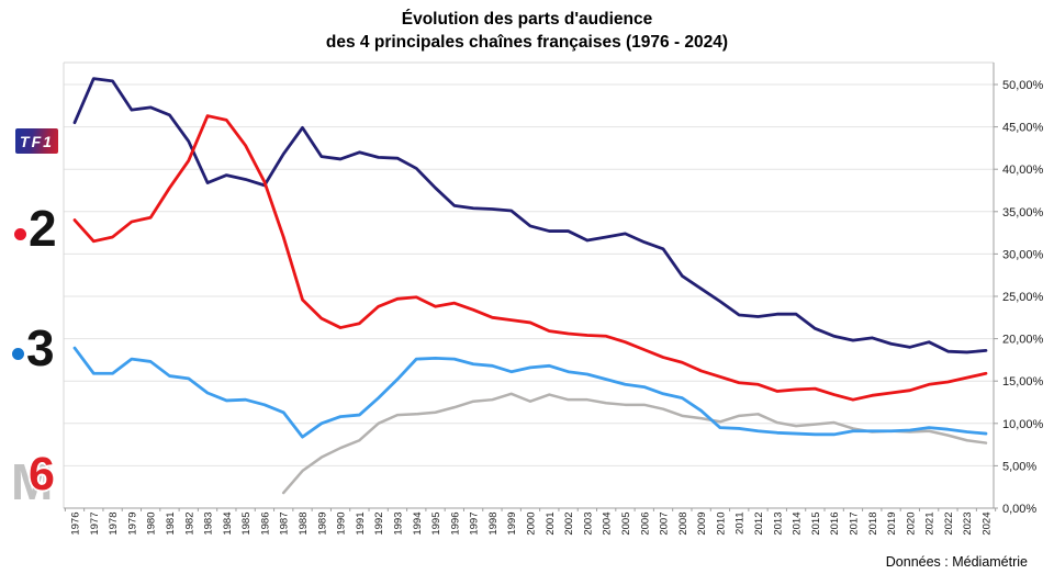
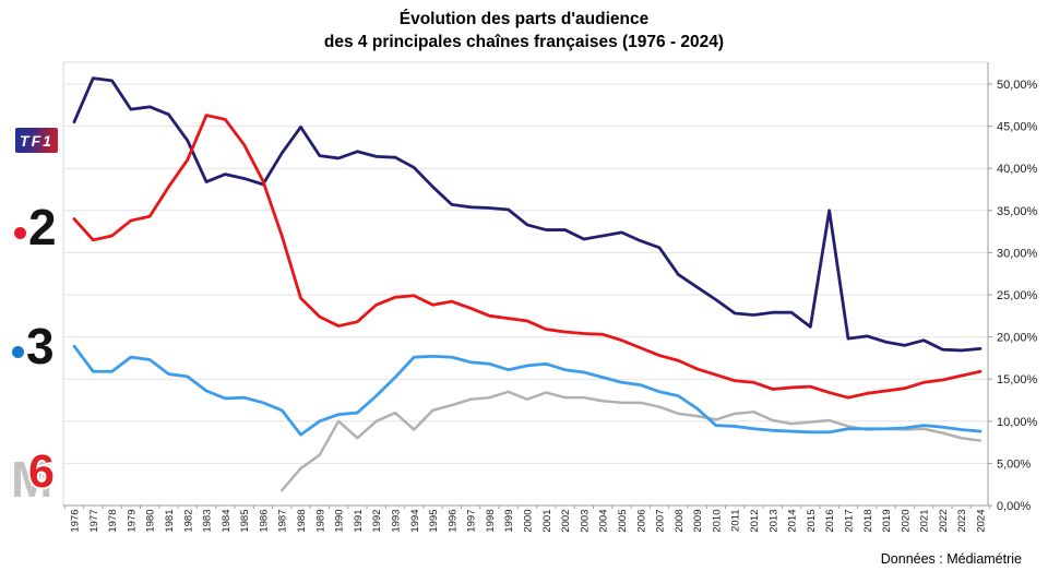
M6/1990: 7% -> 10%
M6/1994: 11% -> 9%
TF1/2016: 20% -> 35%
